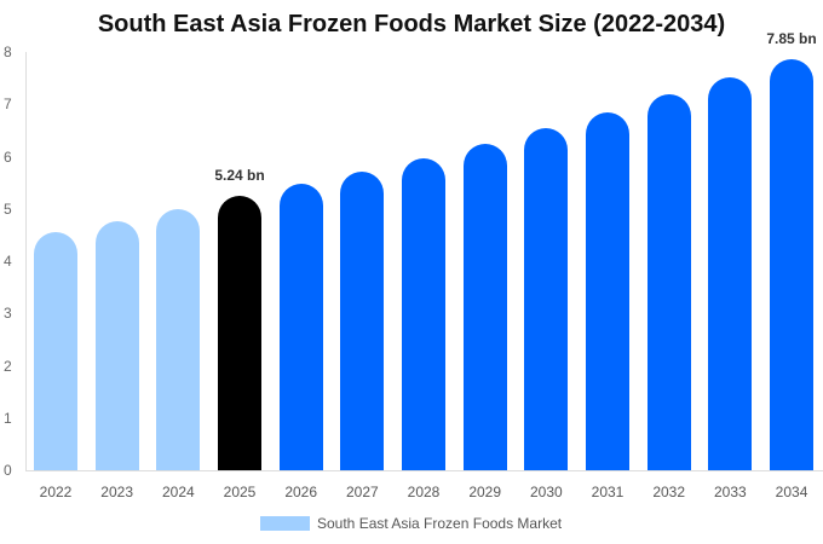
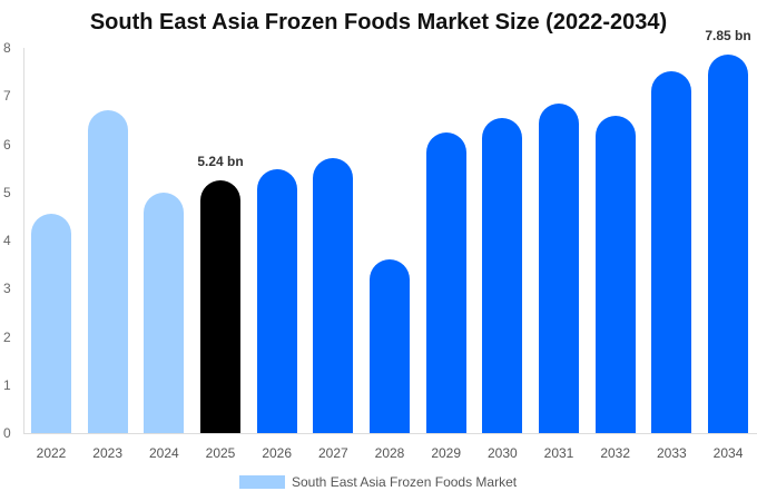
2023: 4.8 -> 6.7
2028: 6.0 -> 3.6
2032: 7.2 -> 6.6
